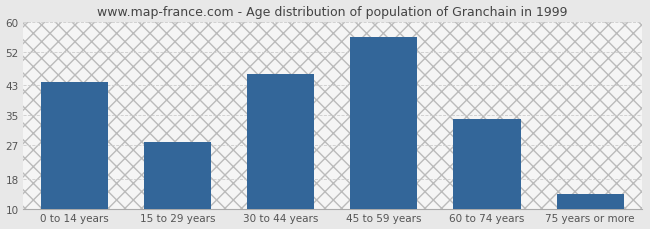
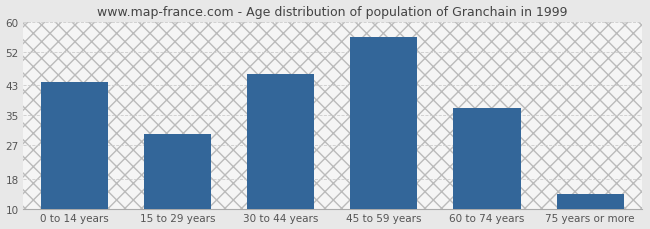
15 to 29 years: 28 -> 30
60 to 74 years: 34 -> 37
